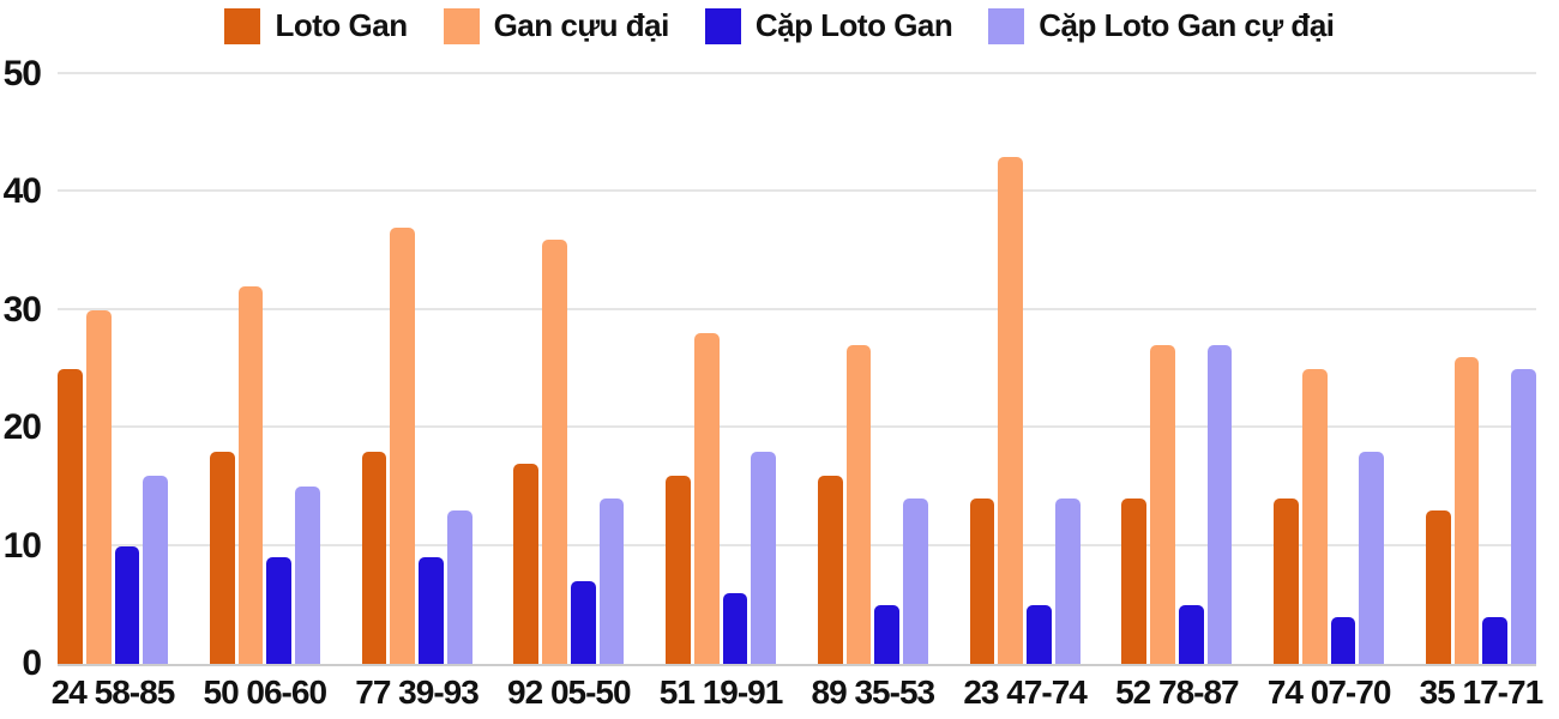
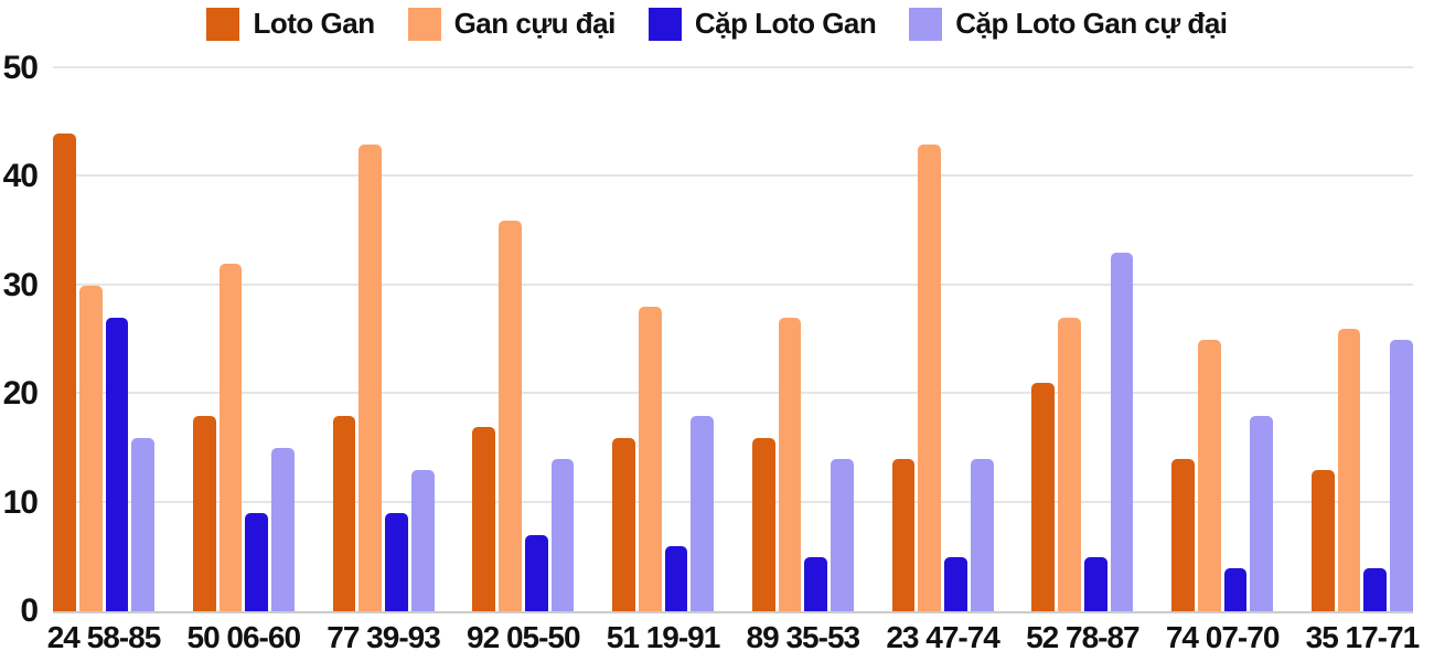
Loto Gan/24 58-85: 25 -> 44
Cặp Loto Gan/24 58-85: 10 -> 27
Gan cựu đại/77 39-93: 37 -> 43
Loto Gan/52 78-87: 14 -> 21
Cặp Loto Gan cự đại/52 78-87: 27 -> 33
